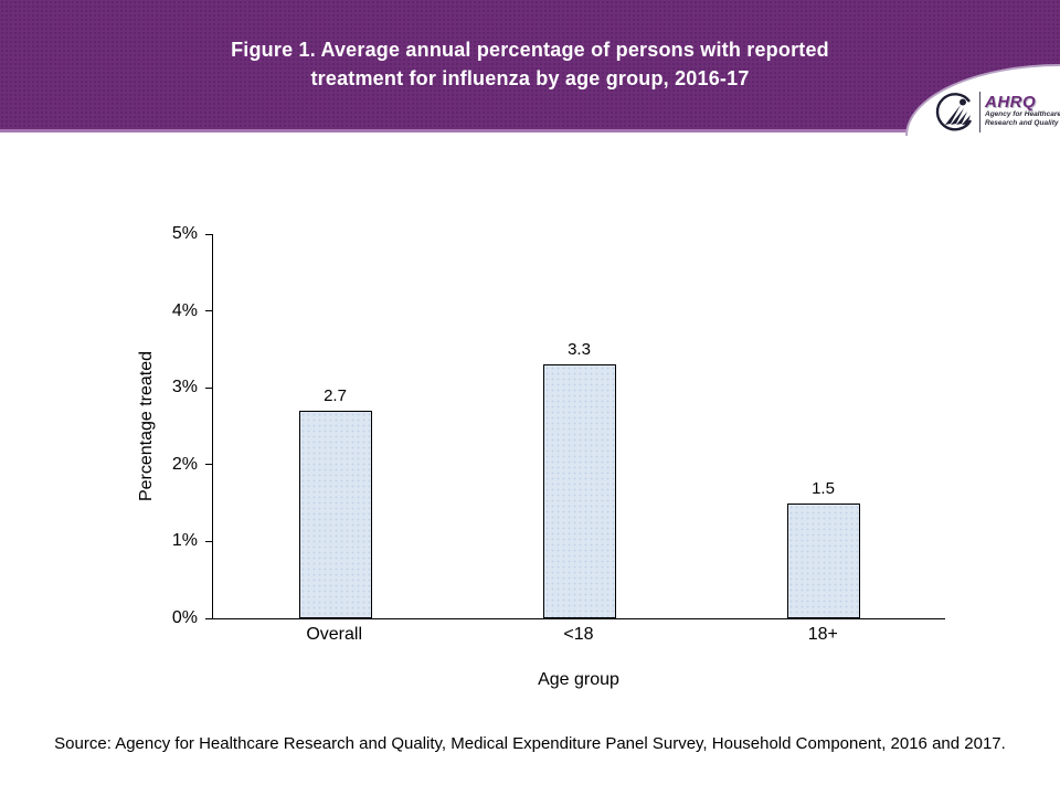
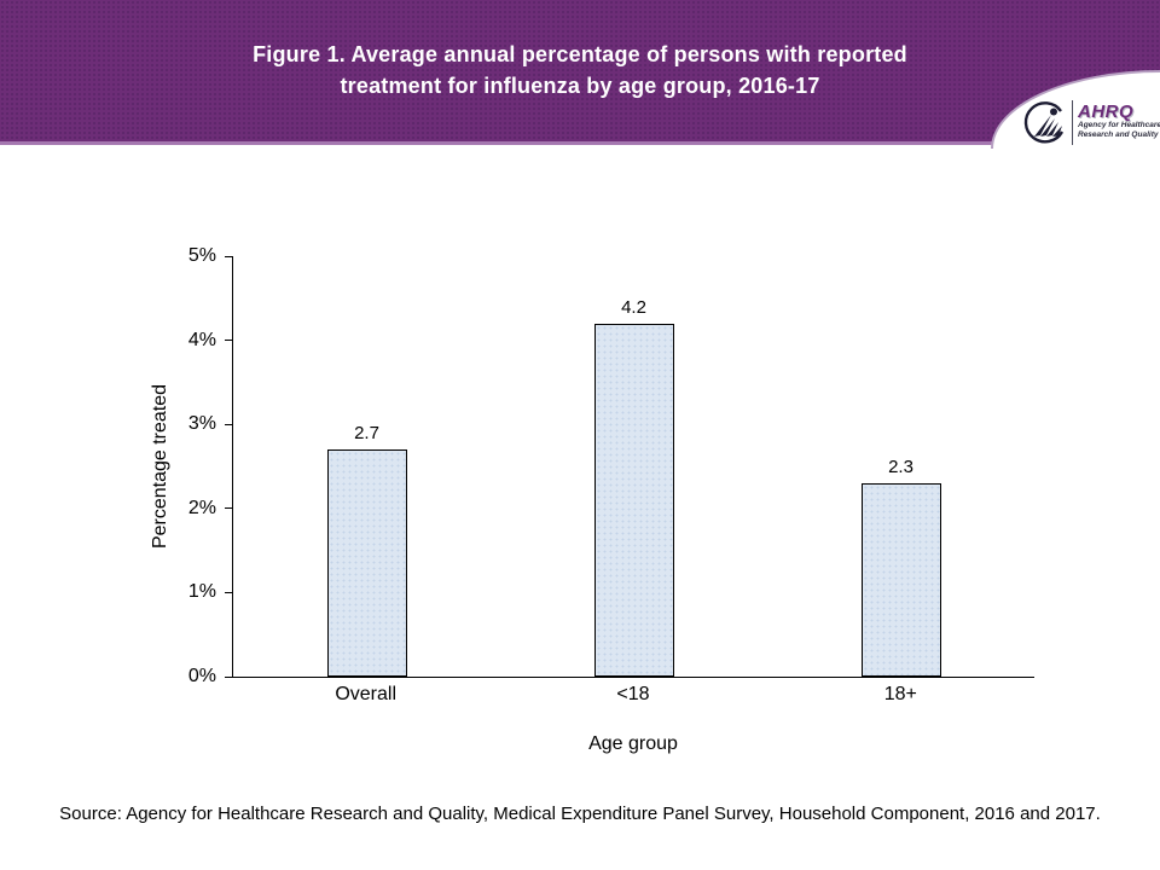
<18: 3.3 -> 4.2
18+: 1.5 -> 2.3
